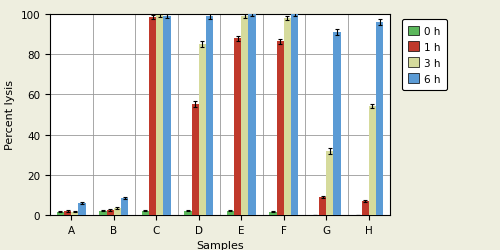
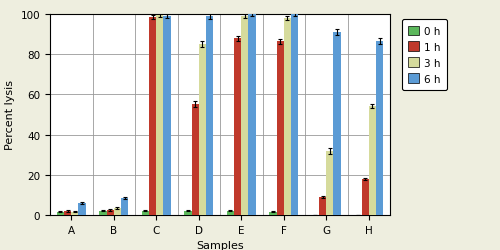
1 h/H: 7.0 -> 18.0
6 h/H: 96.0 -> 86.5
